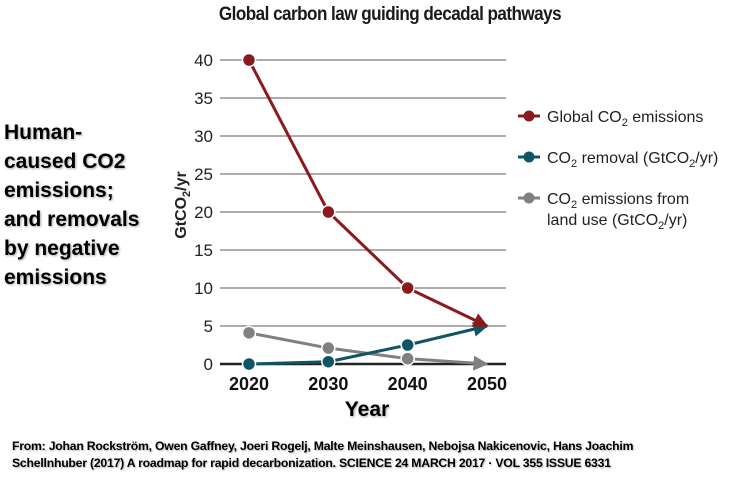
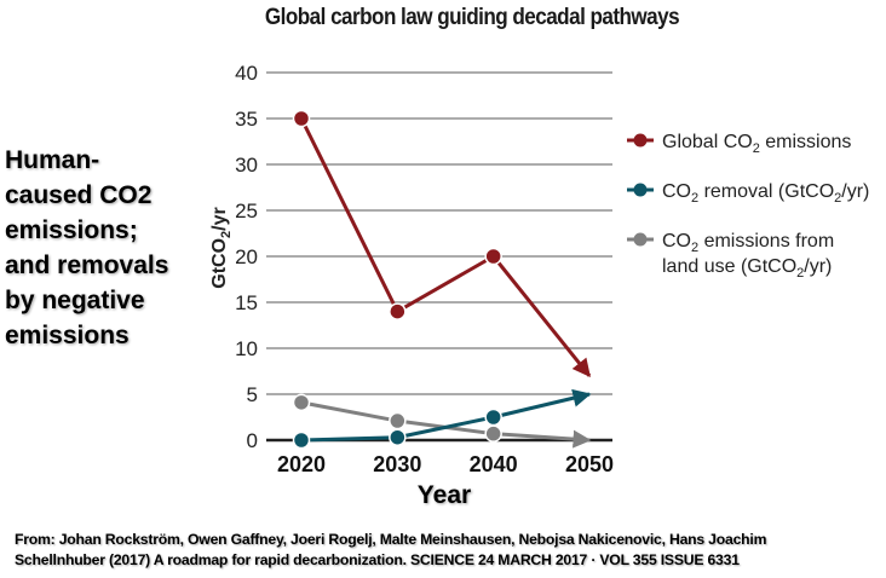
Global CO2 emissions/2020: 40 -> 35
Global CO2 emissions/2030: 20 -> 14
Global CO2 emissions/2040: 10 -> 20
Global CO2 emissions/2050: 5 -> 7
